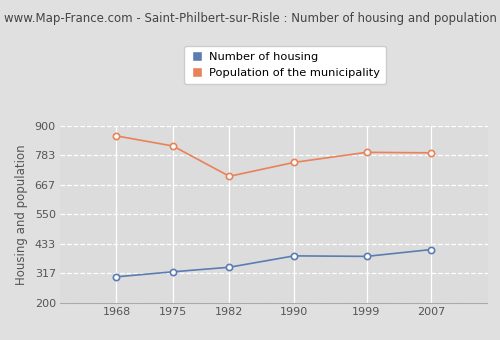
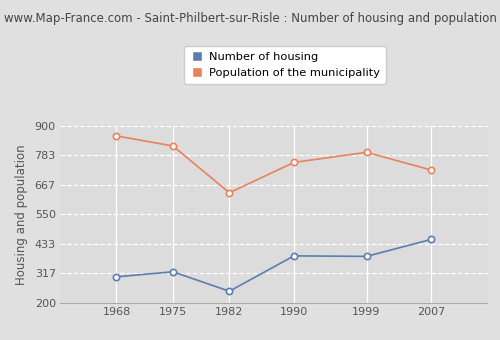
Number of housing/1982: 340 -> 245
Population of the municipality/1982: 700 -> 635
Number of housing/2007: 410 -> 450
Population of the municipality/2007: 793 -> 725
